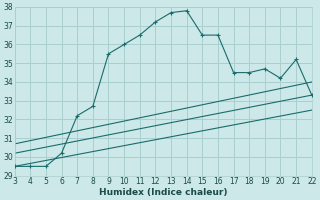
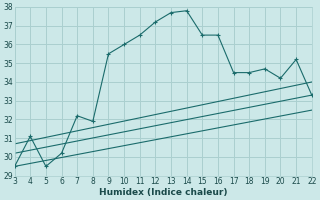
4: 29.5 -> 31.1
8: 32.7 -> 31.9
